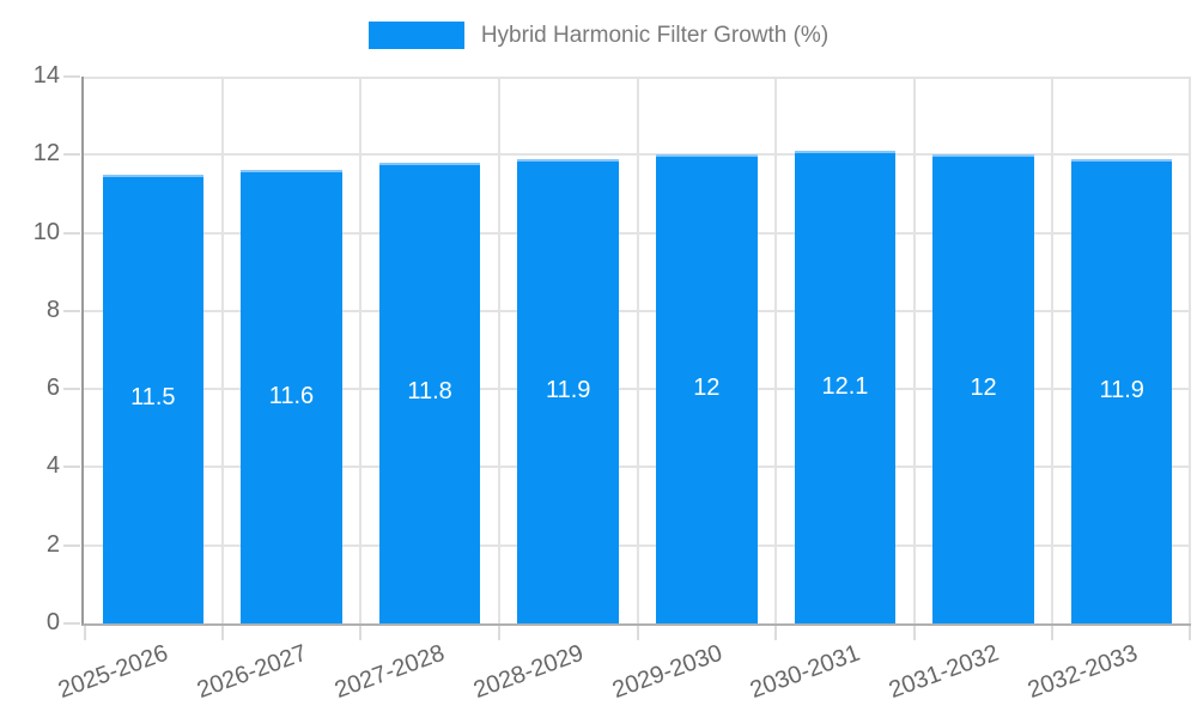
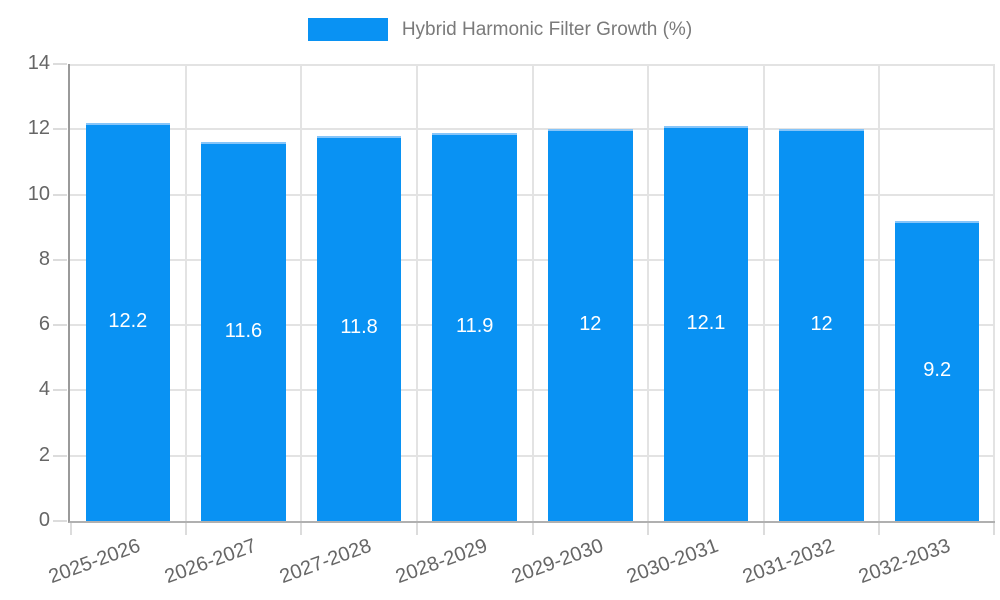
2025-2026: 11.5 -> 12.2
2032-2033: 11.9 -> 9.2
